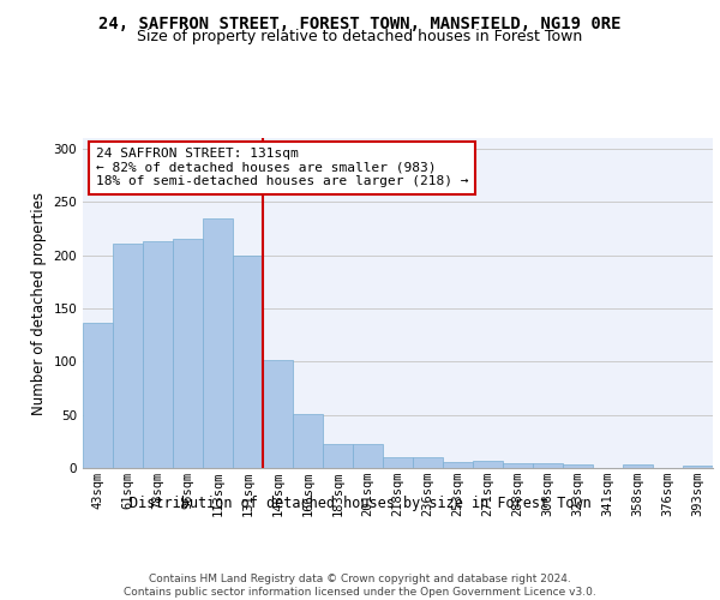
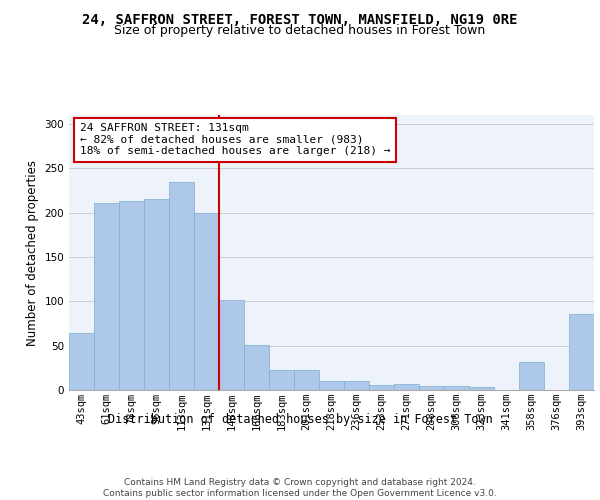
43sqm: 136 -> 64
358sqm: 3 -> 32
393sqm: 2 -> 86
